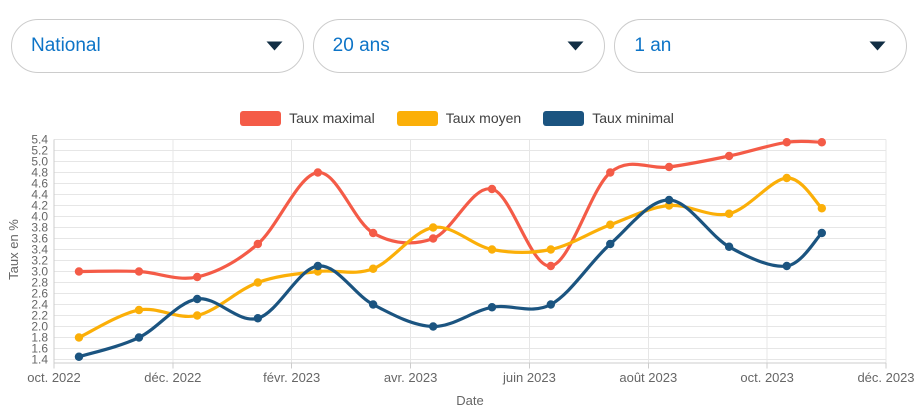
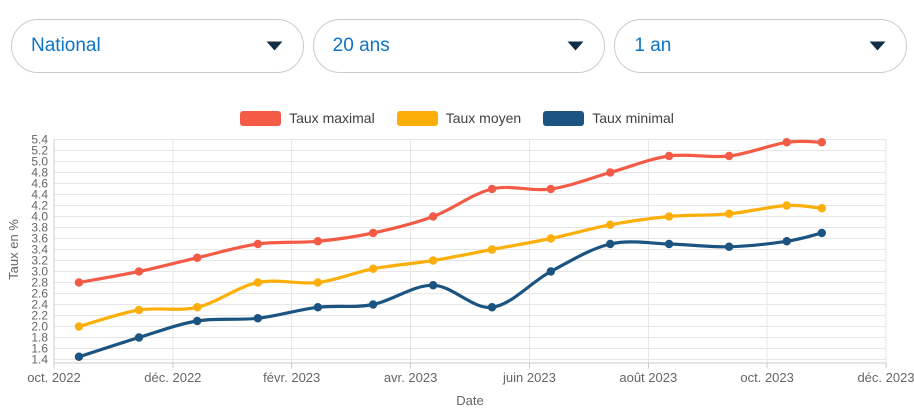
Taux maximal/oct. 2022: 3.0 -> 2.8
Taux moyen/oct. 2022: 1.8 -> 2.0
Taux maximal/déc. 2022: 2.9 -> 3.2
Taux moyen/déc. 2022: 2.2 -> 2.4
Taux minimal/déc. 2022: 2.5 -> 2.1
Taux maximal/févr. 2023: 4.8 -> 3.5
Taux moyen/févr. 2023: 3.0 -> 2.8
Taux minimal/févr. 2023: 3.1 -> 2.4
Taux maximal/avr. 2023: 3.6 -> 4.0
Taux moyen/avr. 2023: 3.8 -> 3.2
Taux minimal/avr. 2023: 2.0 -> 2.8
Taux maximal/juin 2023: 3.1 -> 4.5
Taux moyen/juin 2023: 3.4 -> 3.6
Taux minimal/juin 2023: 2.4 -> 3.0
Taux maximal/août 2023: 4.9 -> 5.1
Taux moyen/août 2023: 4.2 -> 4.0
Taux minimal/août 2023: 4.3 -> 3.5
Taux moyen/oct. 2023: 4.7 -> 4.2
Taux minimal/oct. 2023: 3.1 -> 3.5
